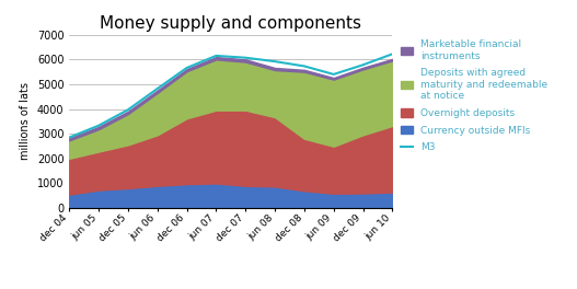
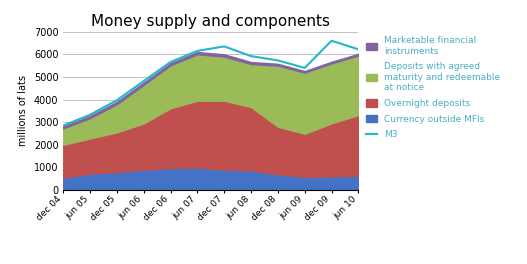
M3/dec 07: 6070 -> 6350
M3/dec 09: 5780 -> 6600
